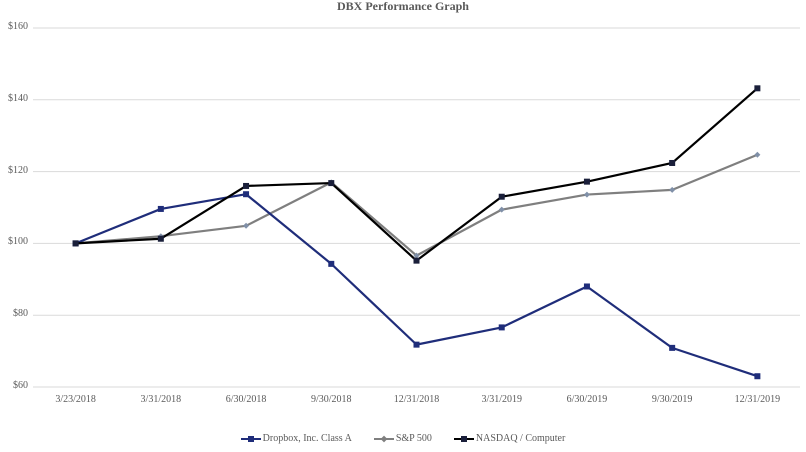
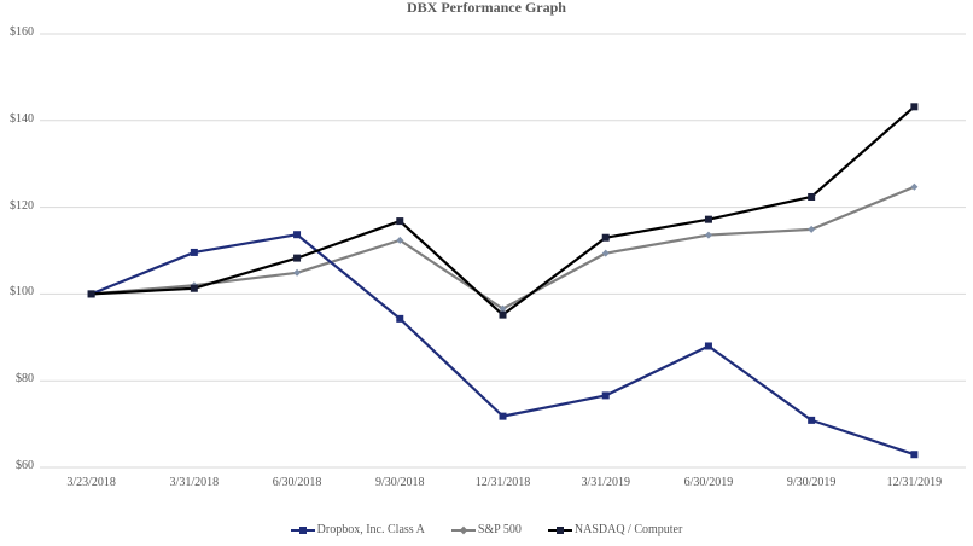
NASDAQ / Computer/6/30/2018: $116 -> $108
S&P 500/9/30/2018: $117 -> $112
